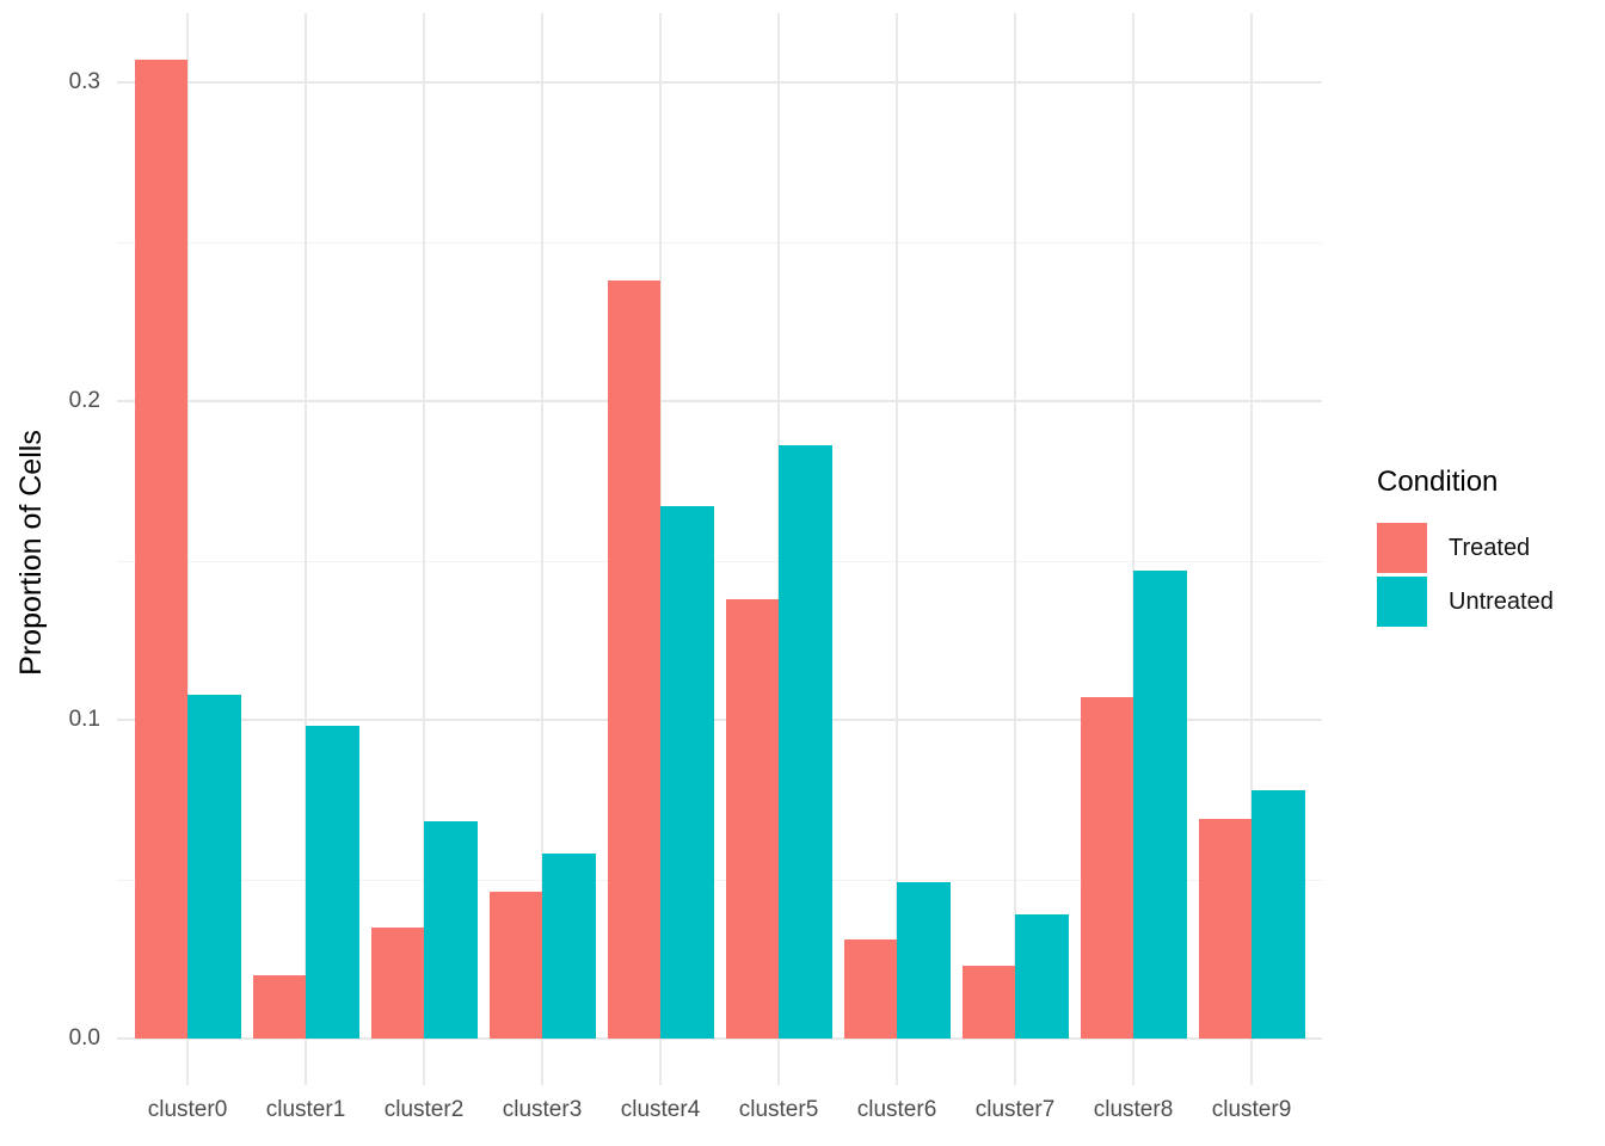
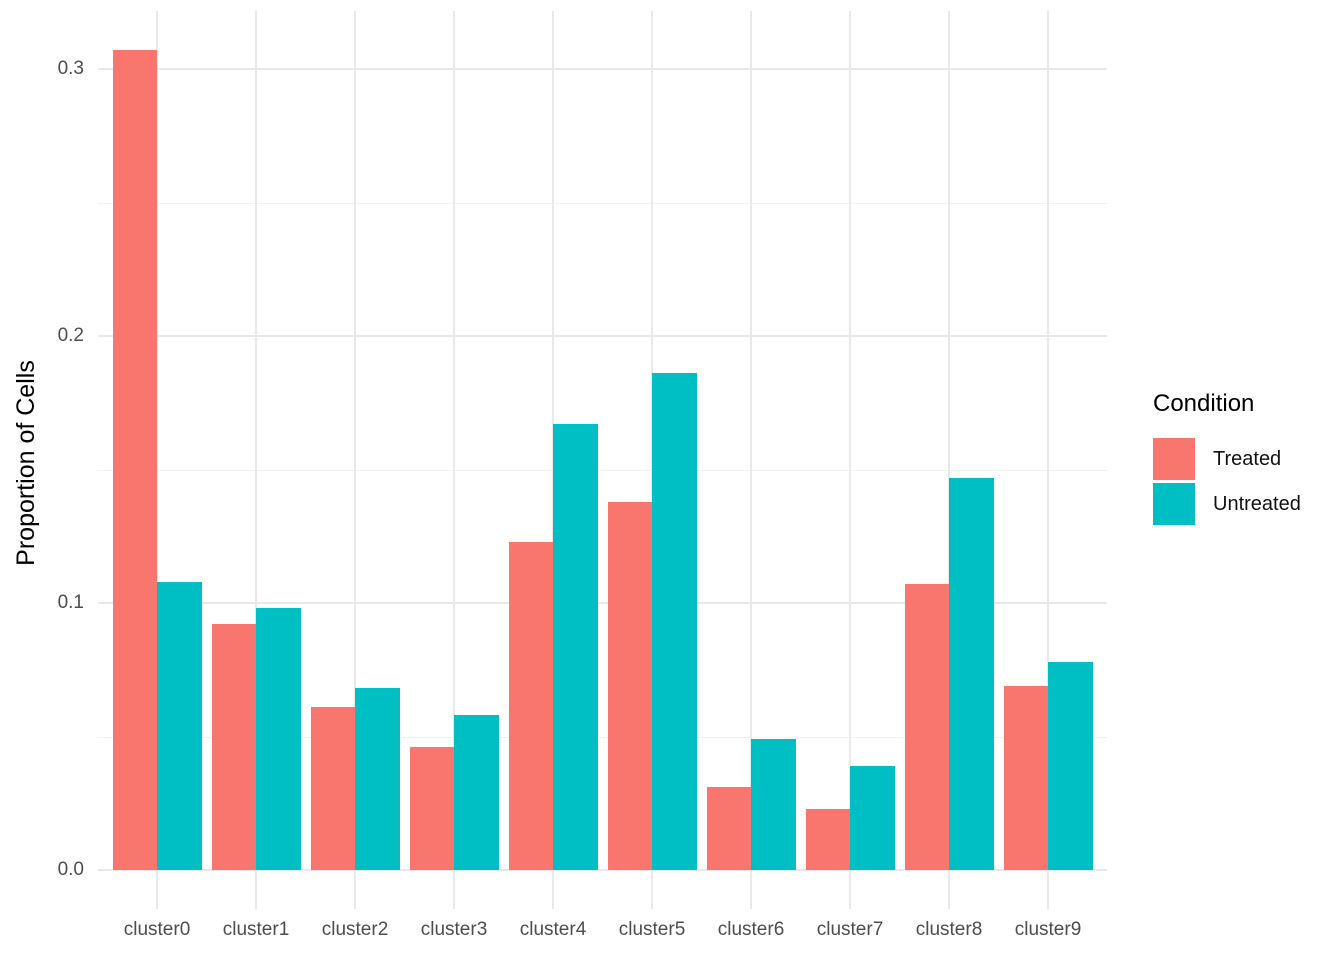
Treated/cluster1: 0.020 -> 0.092
Treated/cluster2: 0.035 -> 0.061
Treated/cluster4: 0.238 -> 0.123
